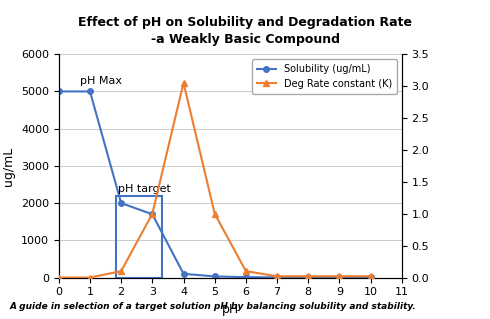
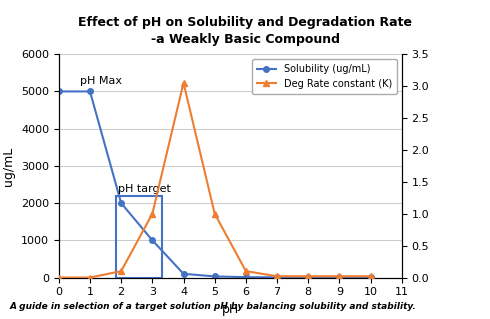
Solubility (ug/mL)/3: 1700 -> 1000
